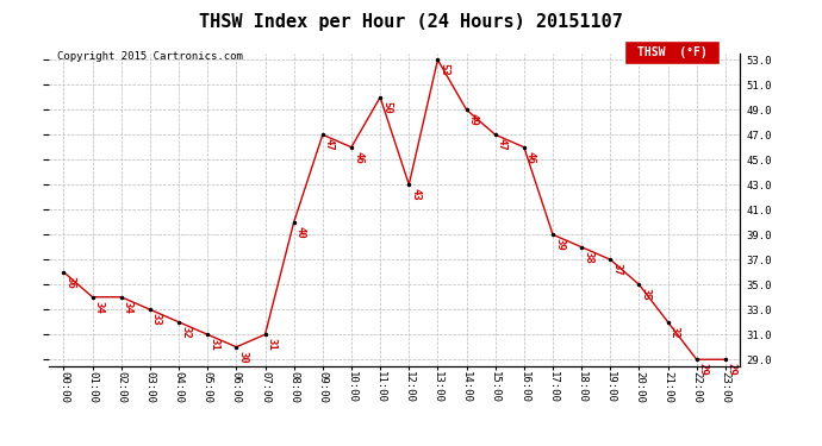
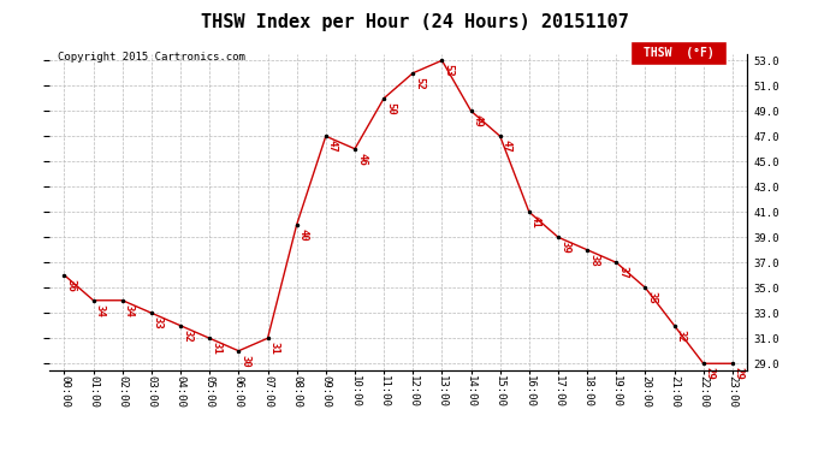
12:00: 43 -> 52
16:00: 46 -> 41
